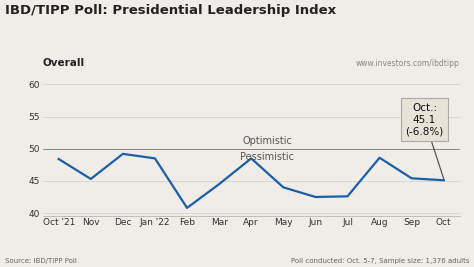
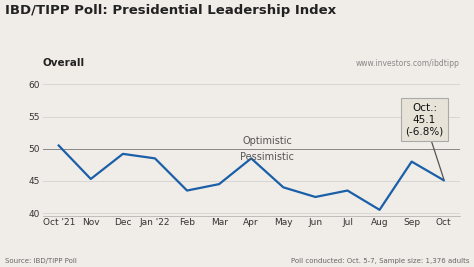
Oct '21: 48.4 -> 50.5
Feb: 40.8 -> 43.5
Jul: 42.6 -> 43.5
Aug: 48.6 -> 40.5
Sep: 45.4 -> 48.0
